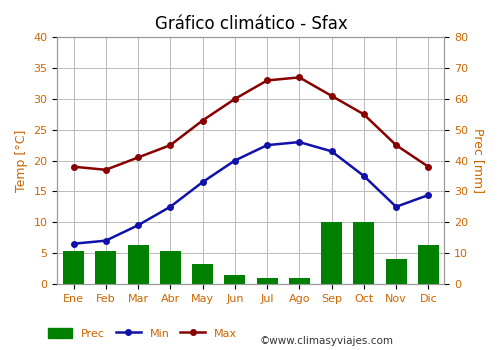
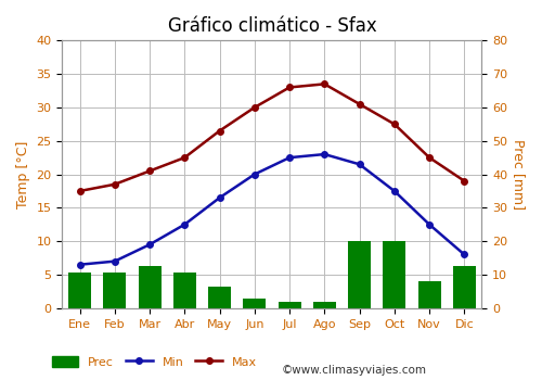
Max/Ene: 19.0 -> 17.5
Min/Dic: 14.4 -> 8.0
